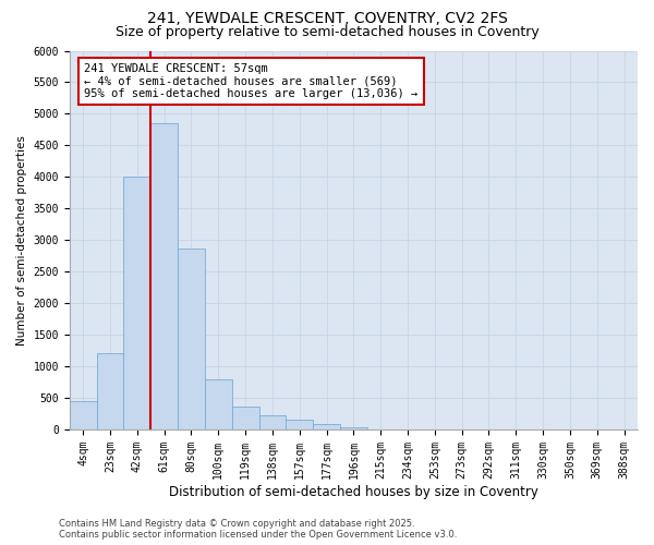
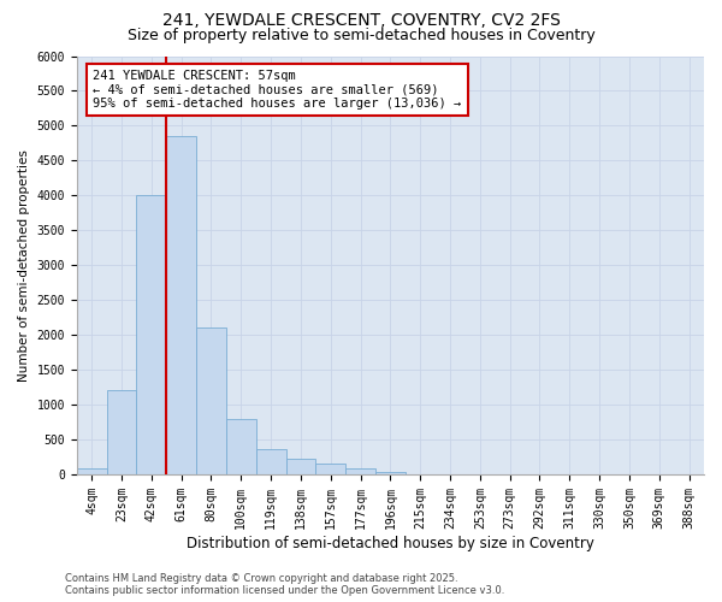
4sqm: 440 -> 80
80sqm: 2860 -> 2100
